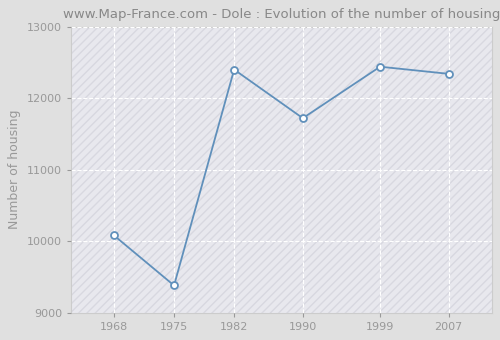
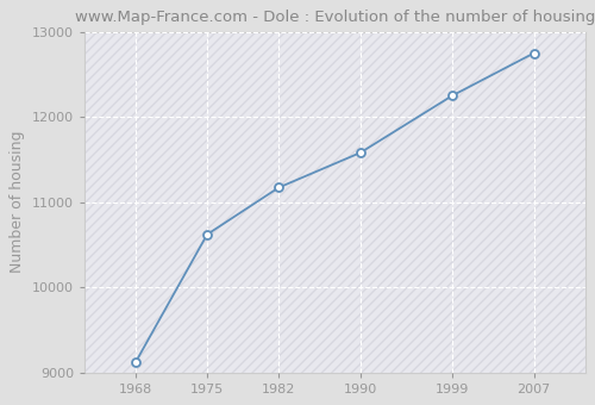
1968: 10080 -> 9120
1975: 9380 -> 10620
1982: 12400 -> 11170
1990: 11720 -> 11580
1999: 12440 -> 12250
2007: 12340 -> 12750
